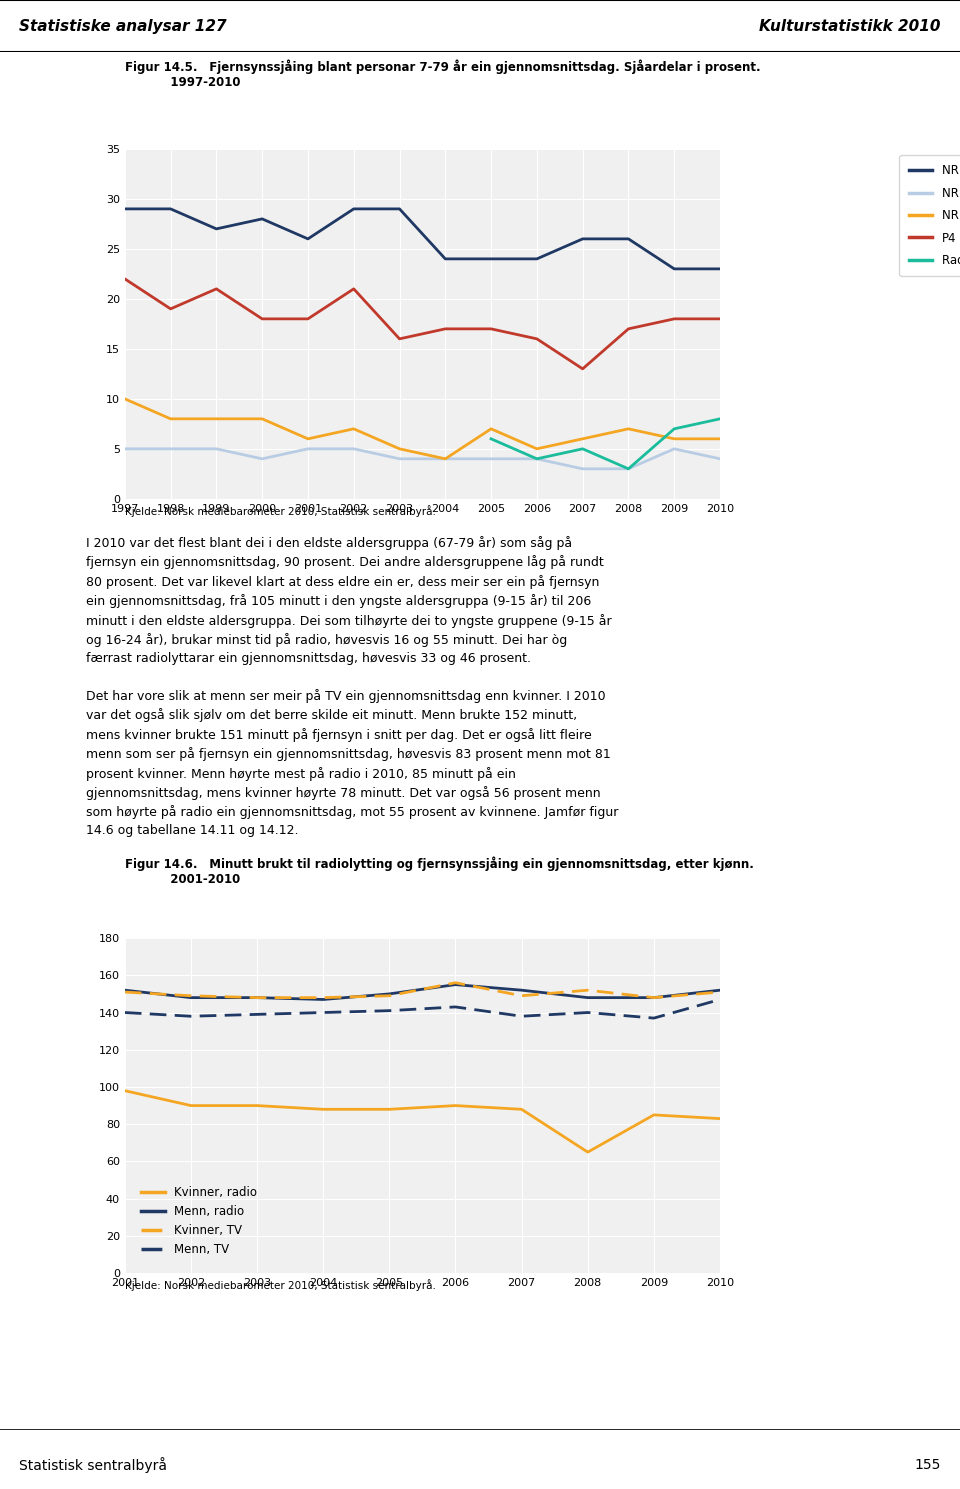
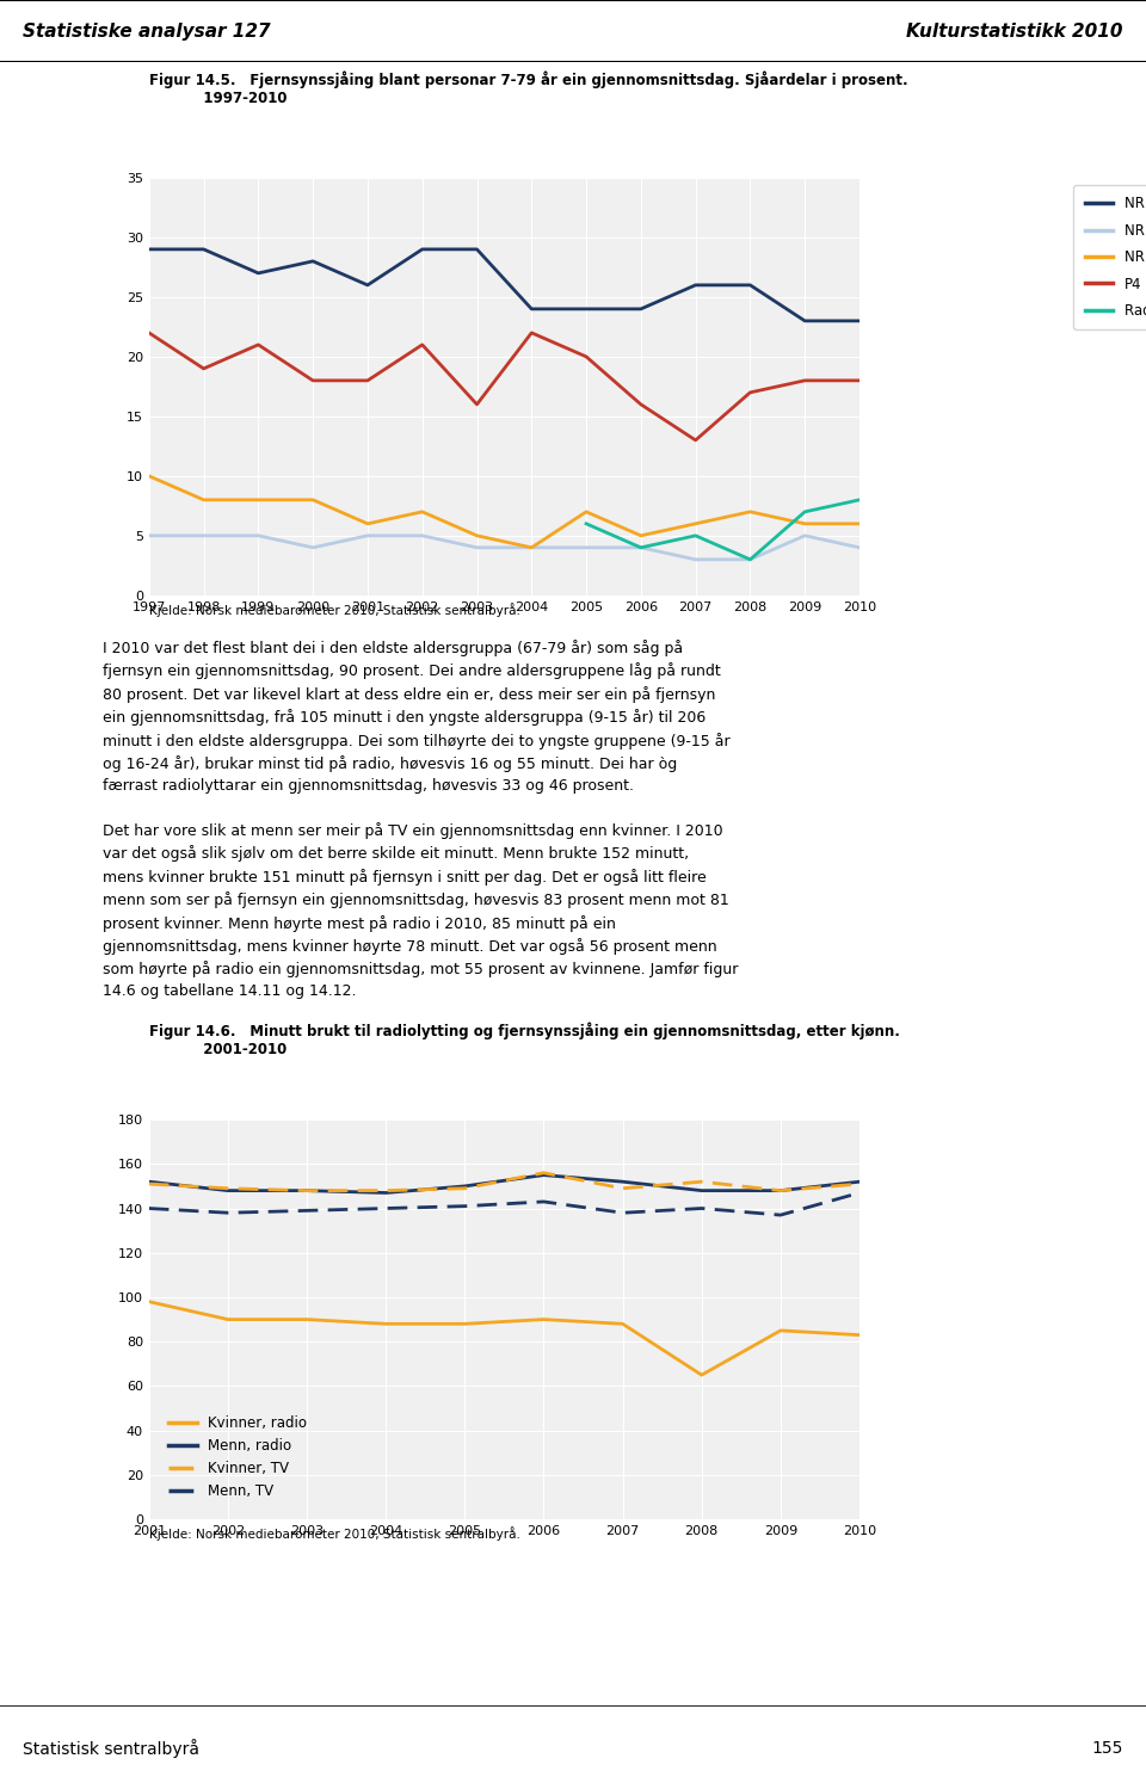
P4/2004: 17 -> 22
P4/2005: 17 -> 20
